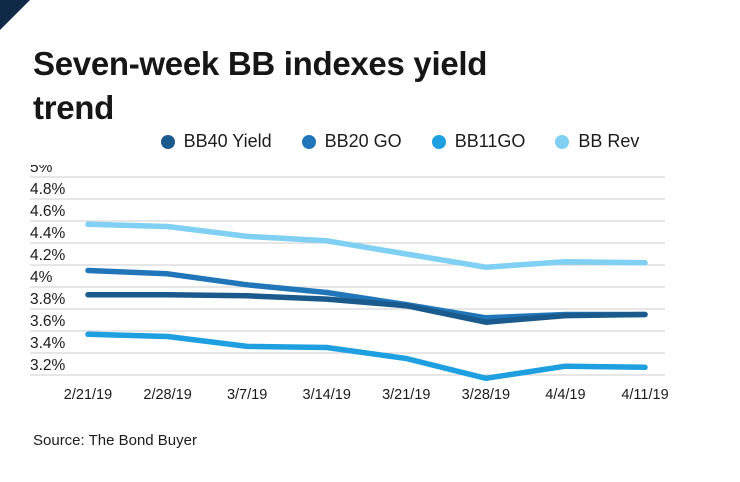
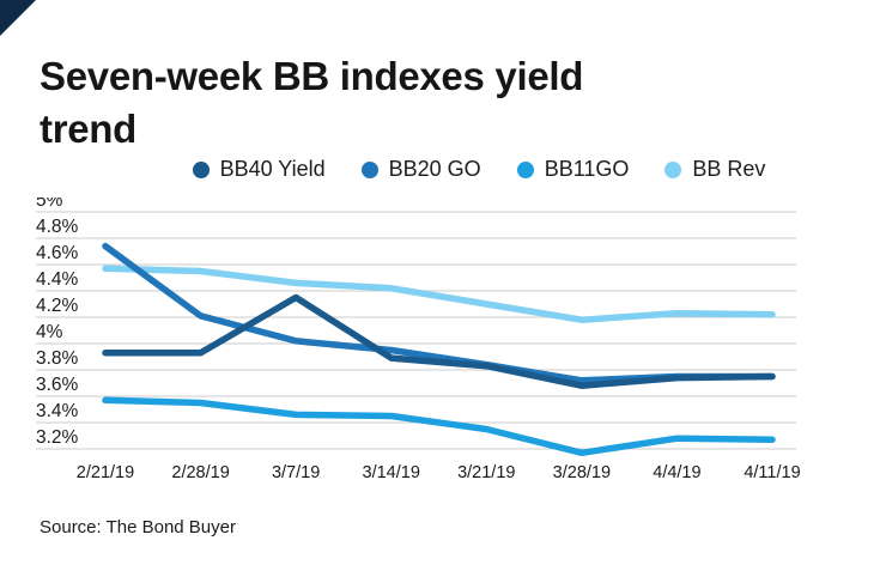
BB20 GO/2/21/19: 4.15% -> 4.74%
BB20 GO/2/28/19: 4.12% -> 4.21%
BB40 Yield/3/7/19: 3.92% -> 4.35%
